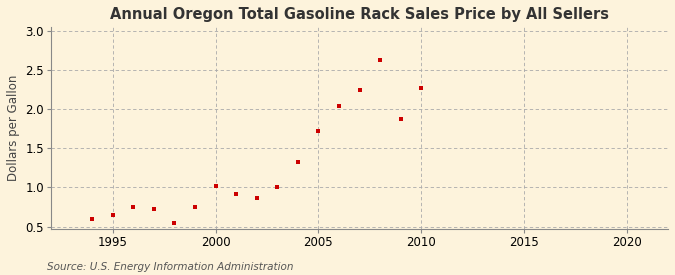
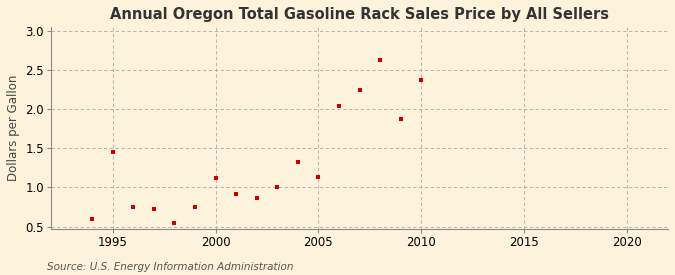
1995: 0.65 -> 1.46
2000: 1.02 -> 1.12
2005: 1.72 -> 1.14
2010: 2.27 -> 2.38
